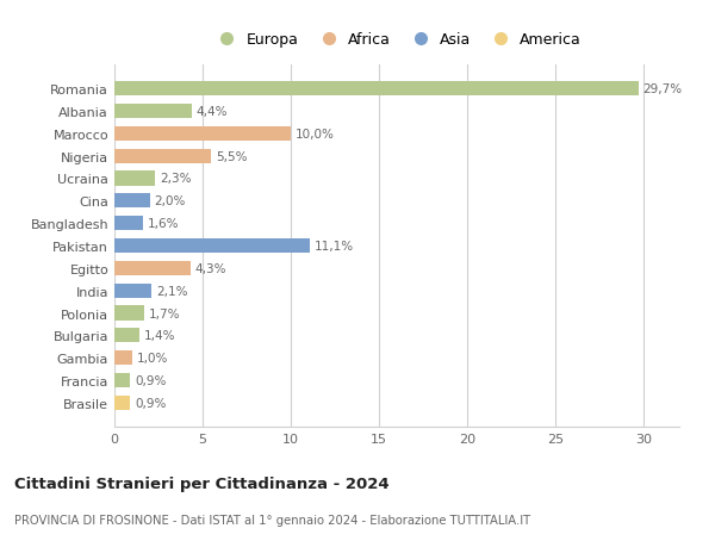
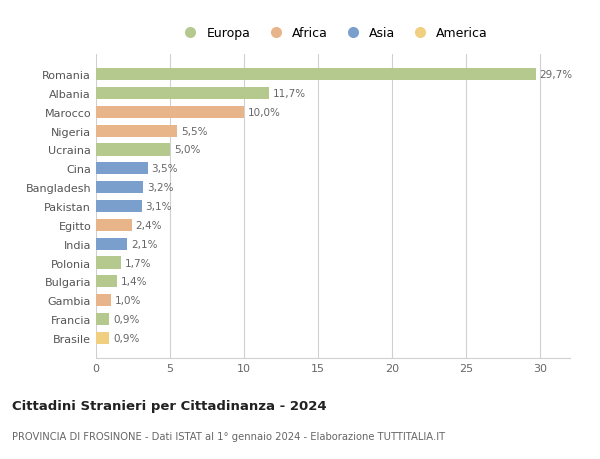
Albania: 4,4% -> 11,7%
Ucraina: 2,3% -> 5,0%
Cina: 2,0% -> 3,5%
Bangladesh: 1,6% -> 3,2%
Pakistan: 11,1% -> 3,1%
Egitto: 4,3% -> 2,4%
